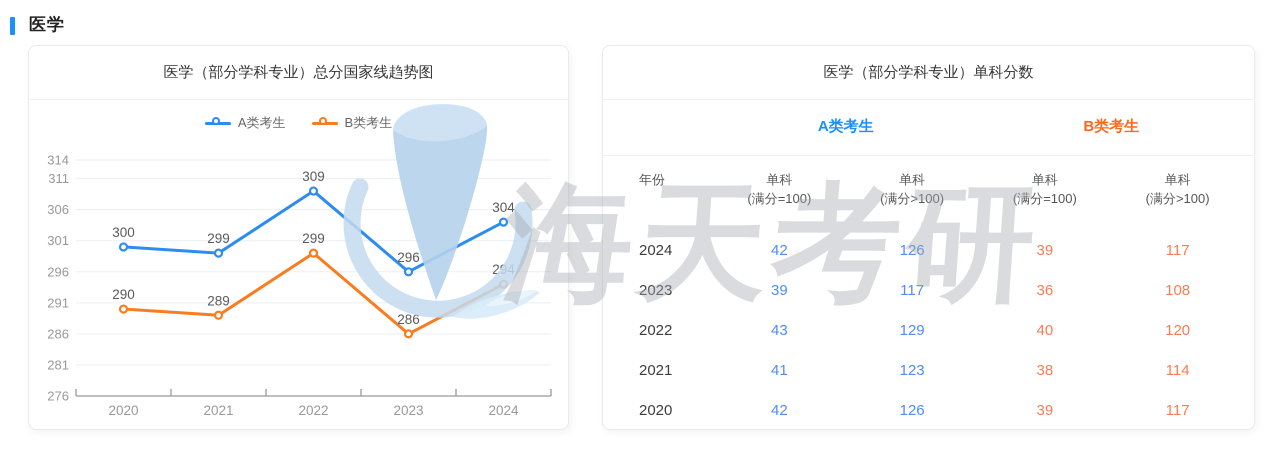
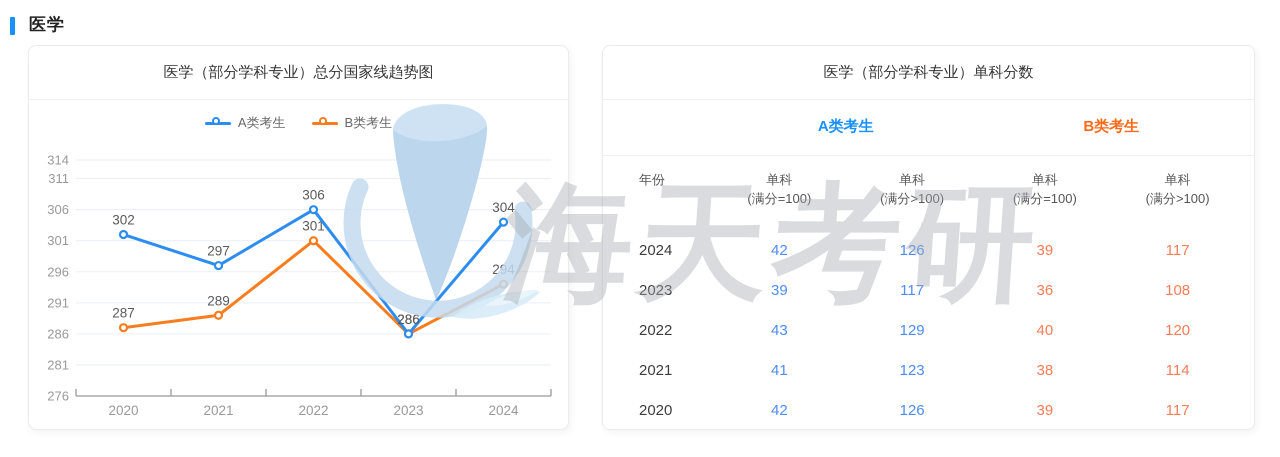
A类考生/2020: 300 -> 302
B类考生/2020: 290 -> 287
A类考生/2021: 299 -> 297
A类考生/2022: 309 -> 306
B类考生/2022: 299 -> 301
A类考生/2023: 296 -> 286
